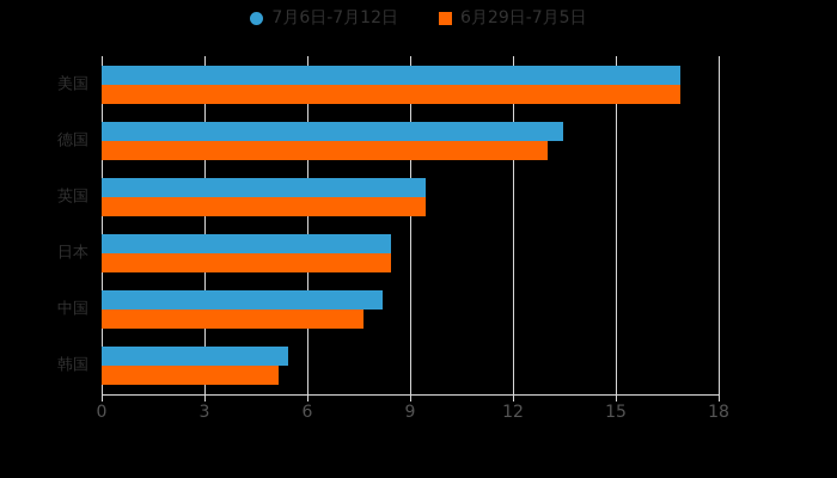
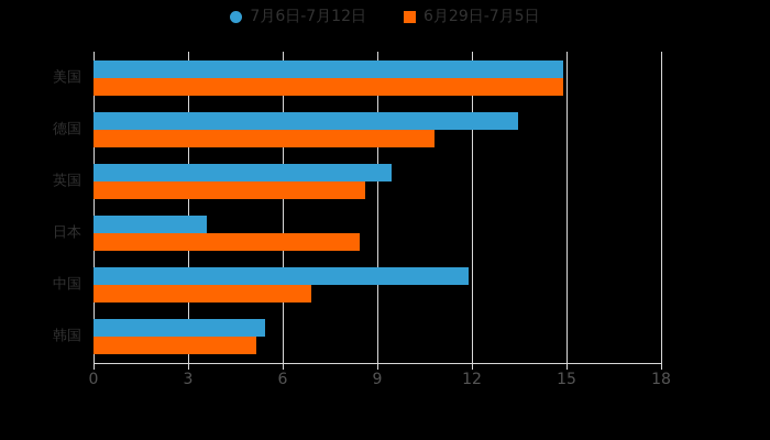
7月6日-7月12日/美国: 16.9 -> 14.9
6月29日-7月5日/美国: 16.9 -> 14.9
6月29日-7月5日/德国: 13.0 -> 10.8
6月29日-7月5日/英国: 9.4 -> 8.6
7月6日-7月12日/日本: 8.4 -> 3.6
7月6日-7月12日/中国: 8.2 -> 11.9
6月29日-7月5日/中国: 7.7 -> 6.9
